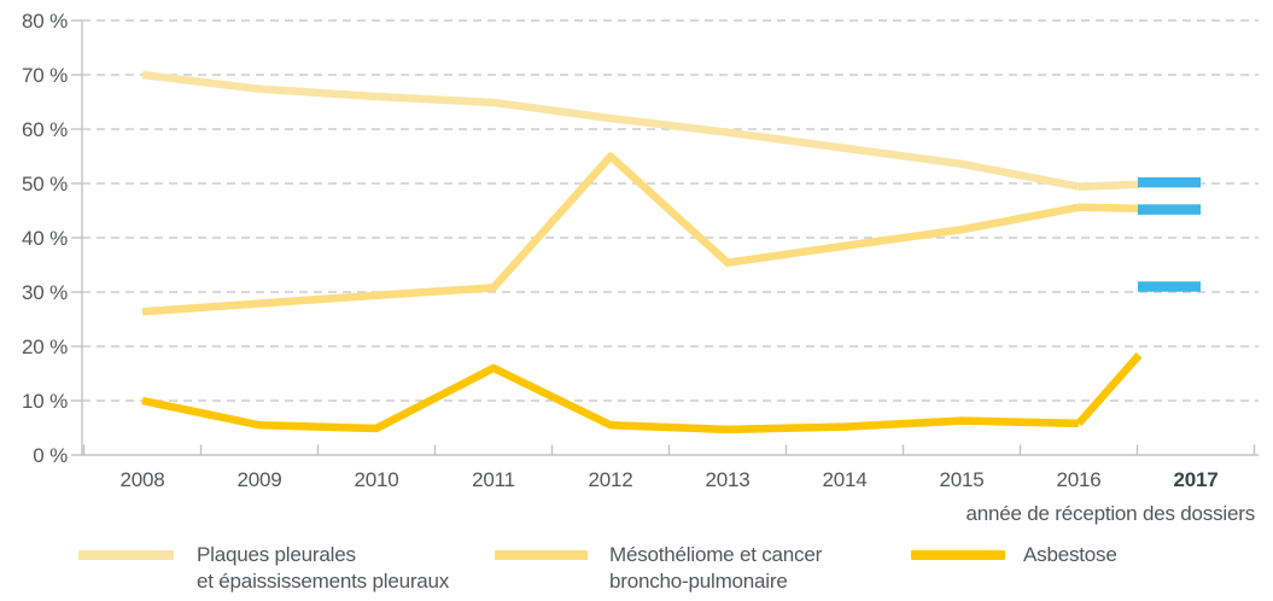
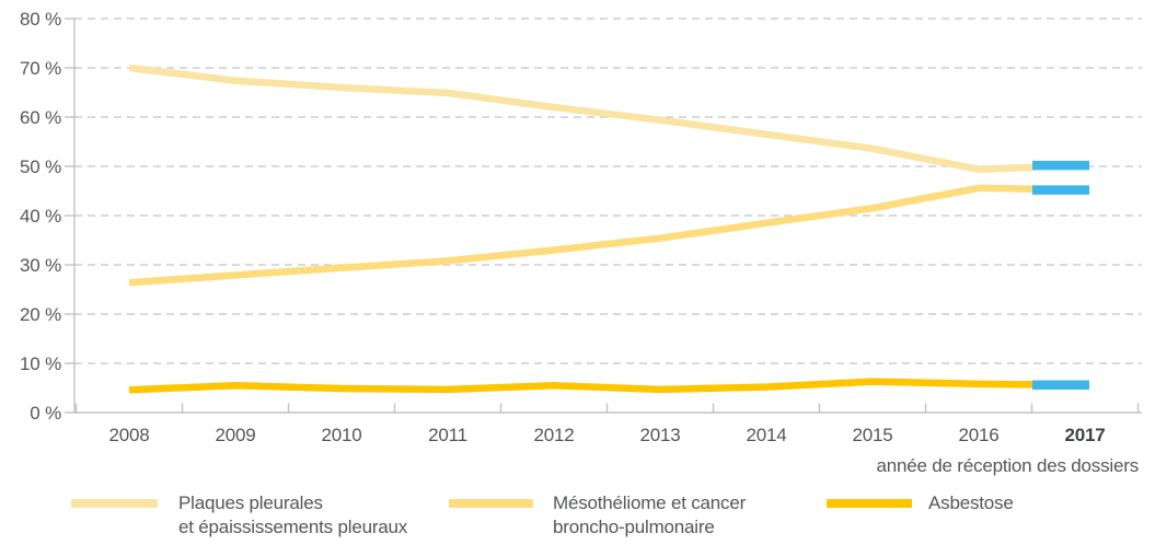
Asbestose/2008: 10% -> 5%
Asbestose/2011: 16% -> 5%
Mésothéliome et cancer broncho-pulmonaire/2012: 55% -> 33%
Asbestose/2017: 31% -> 6%
